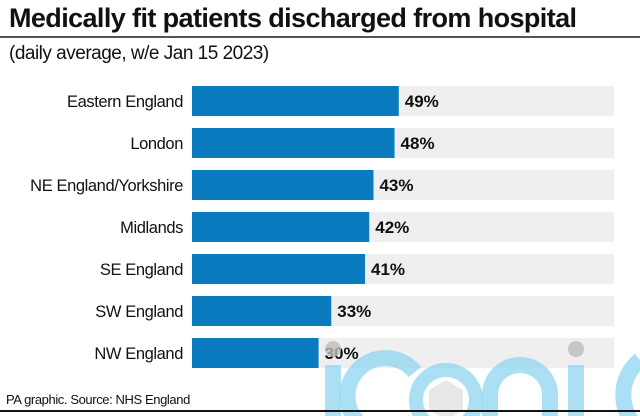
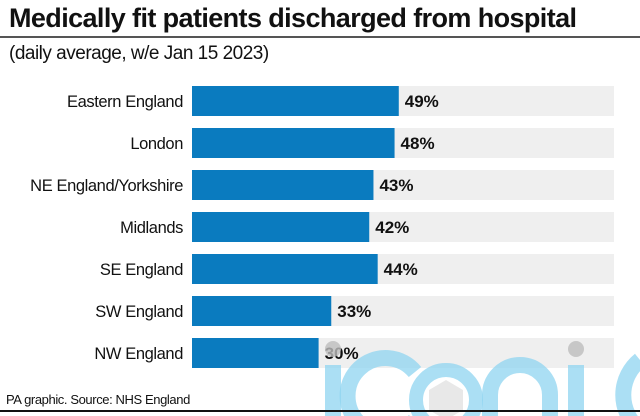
SE England: 41% -> 44%
